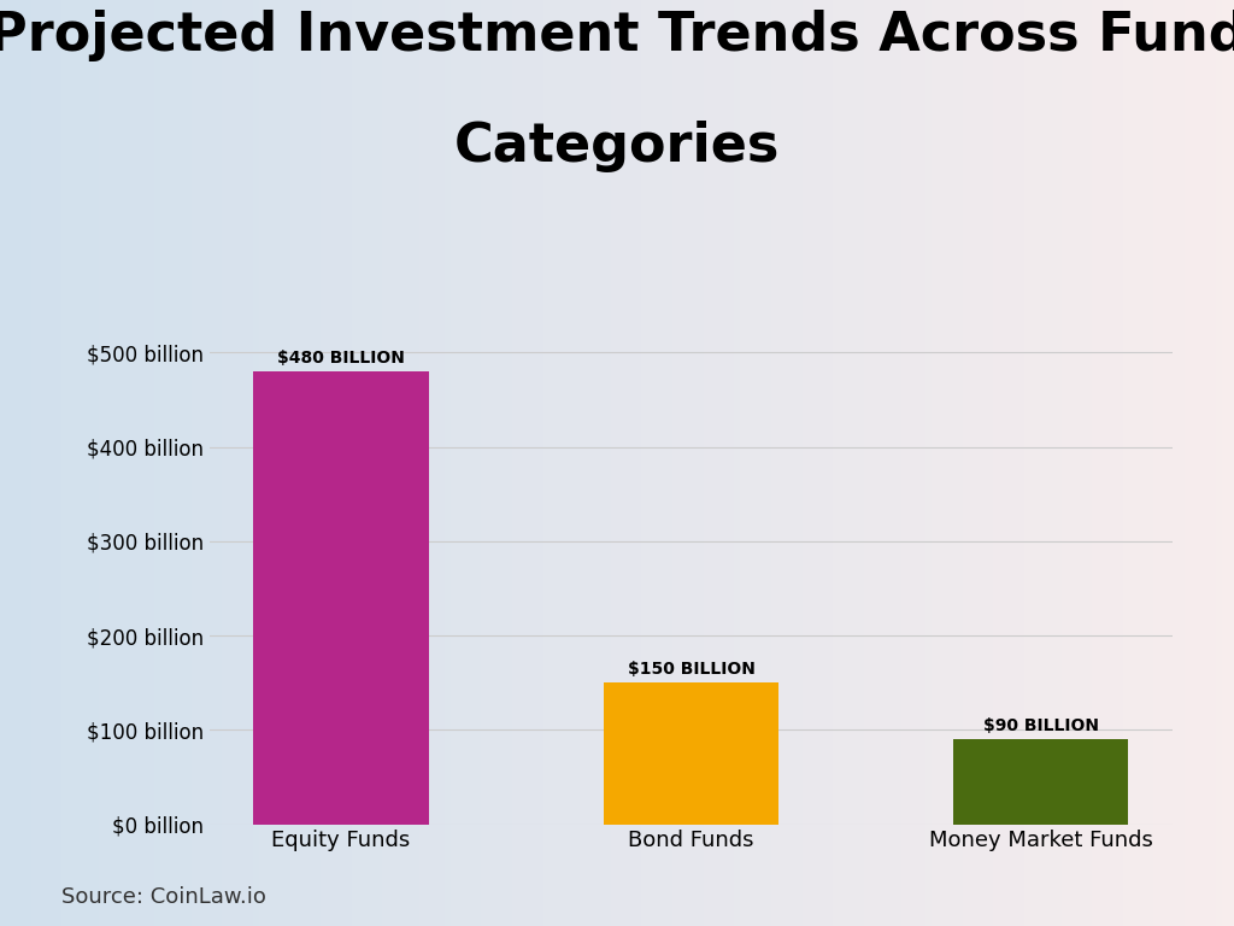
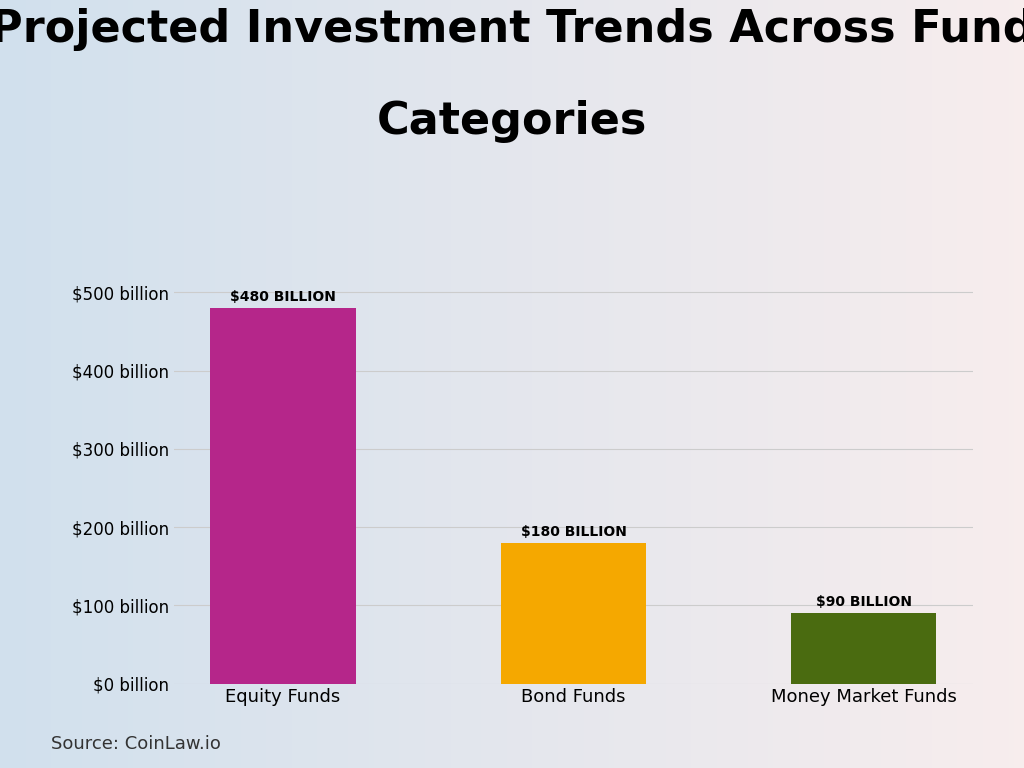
Bond Funds: $150 -> $180
